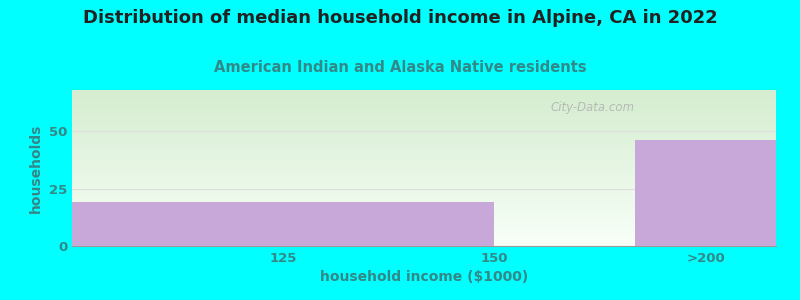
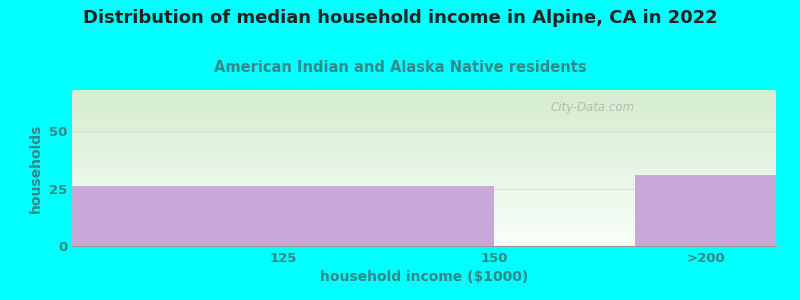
125: 19 -> 26
>200: 46 -> 31
